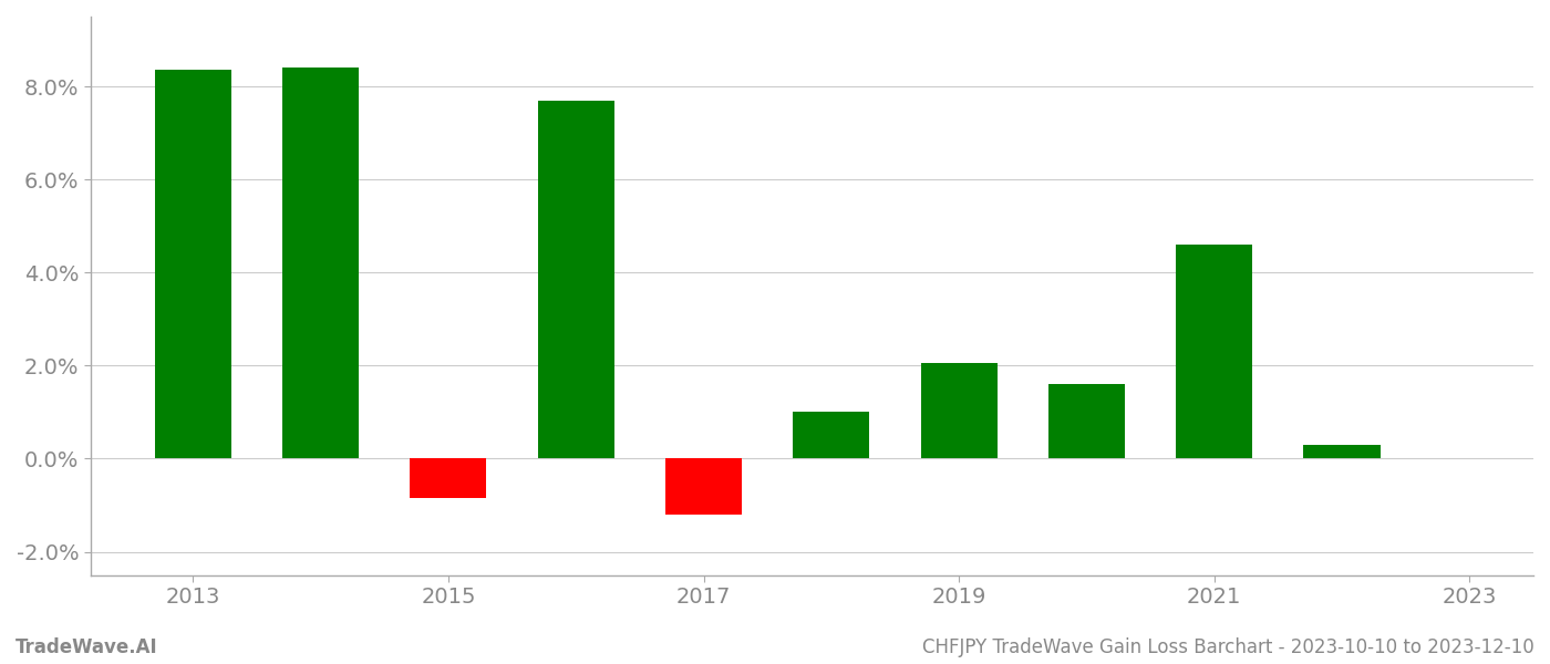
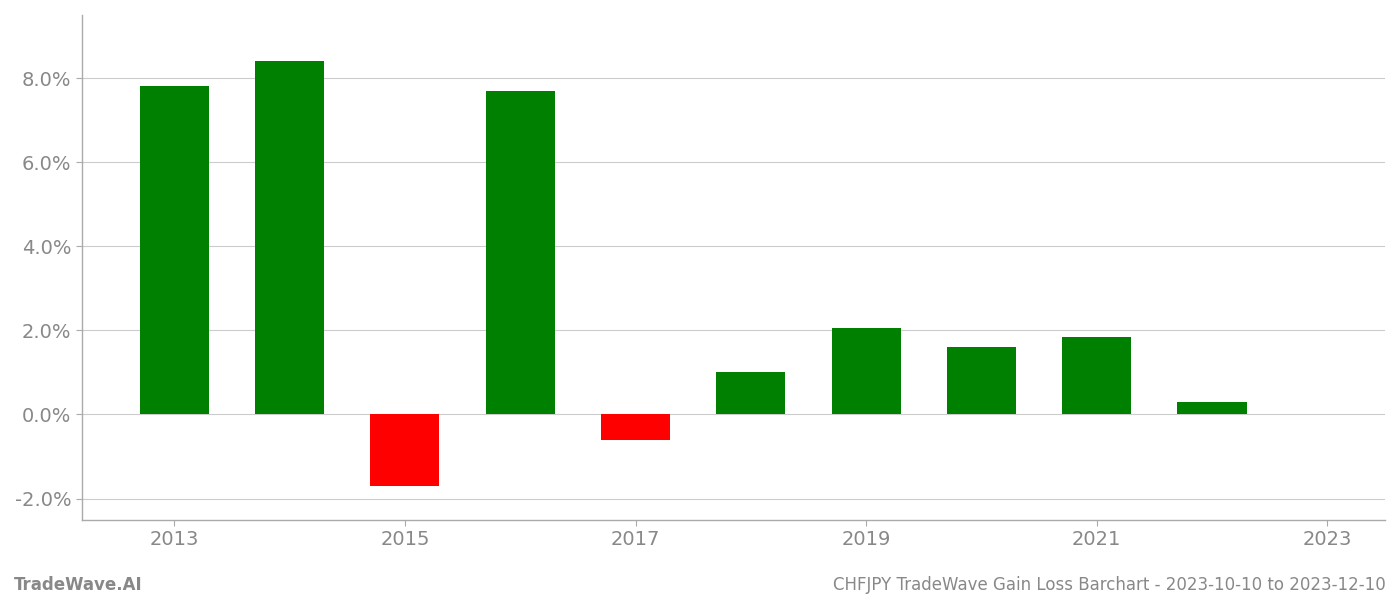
2013: 8.35% -> 7.80%
2015: -0.85% -> -1.70%
2017: -1.20% -> -0.60%
2021: 4.60% -> 1.85%
